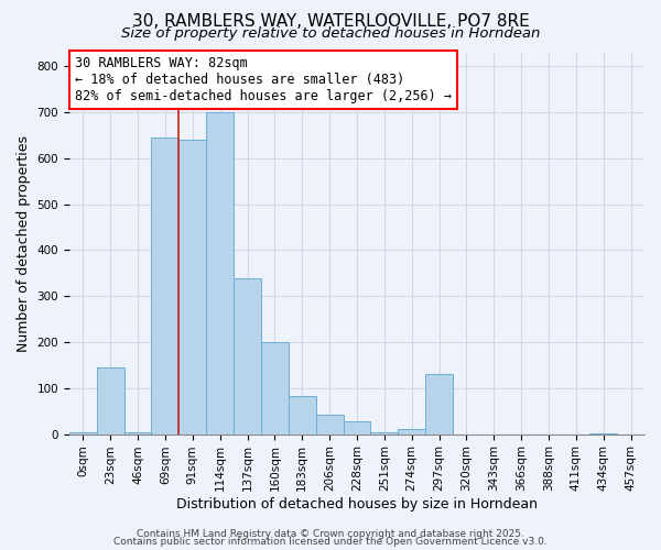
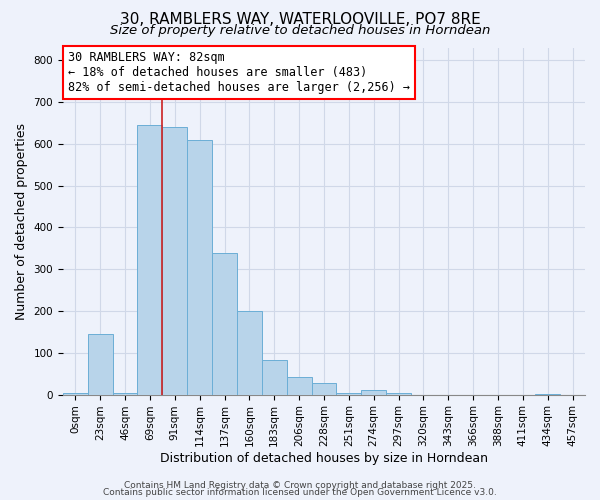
114sqm: 700 -> 610
297sqm: 130 -> 5
